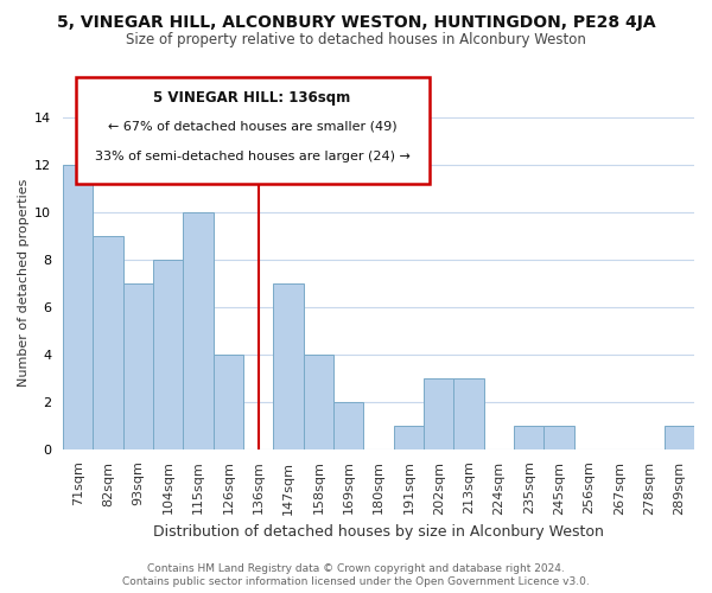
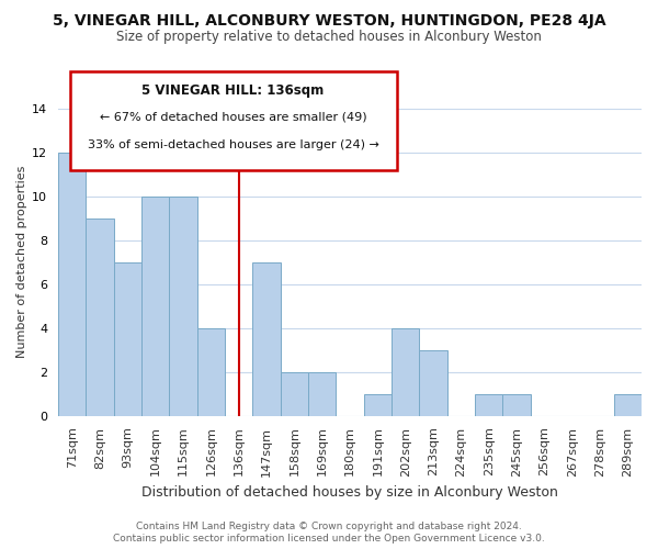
104sqm: 8 -> 10
158sqm: 4 -> 2
202sqm: 3 -> 4
